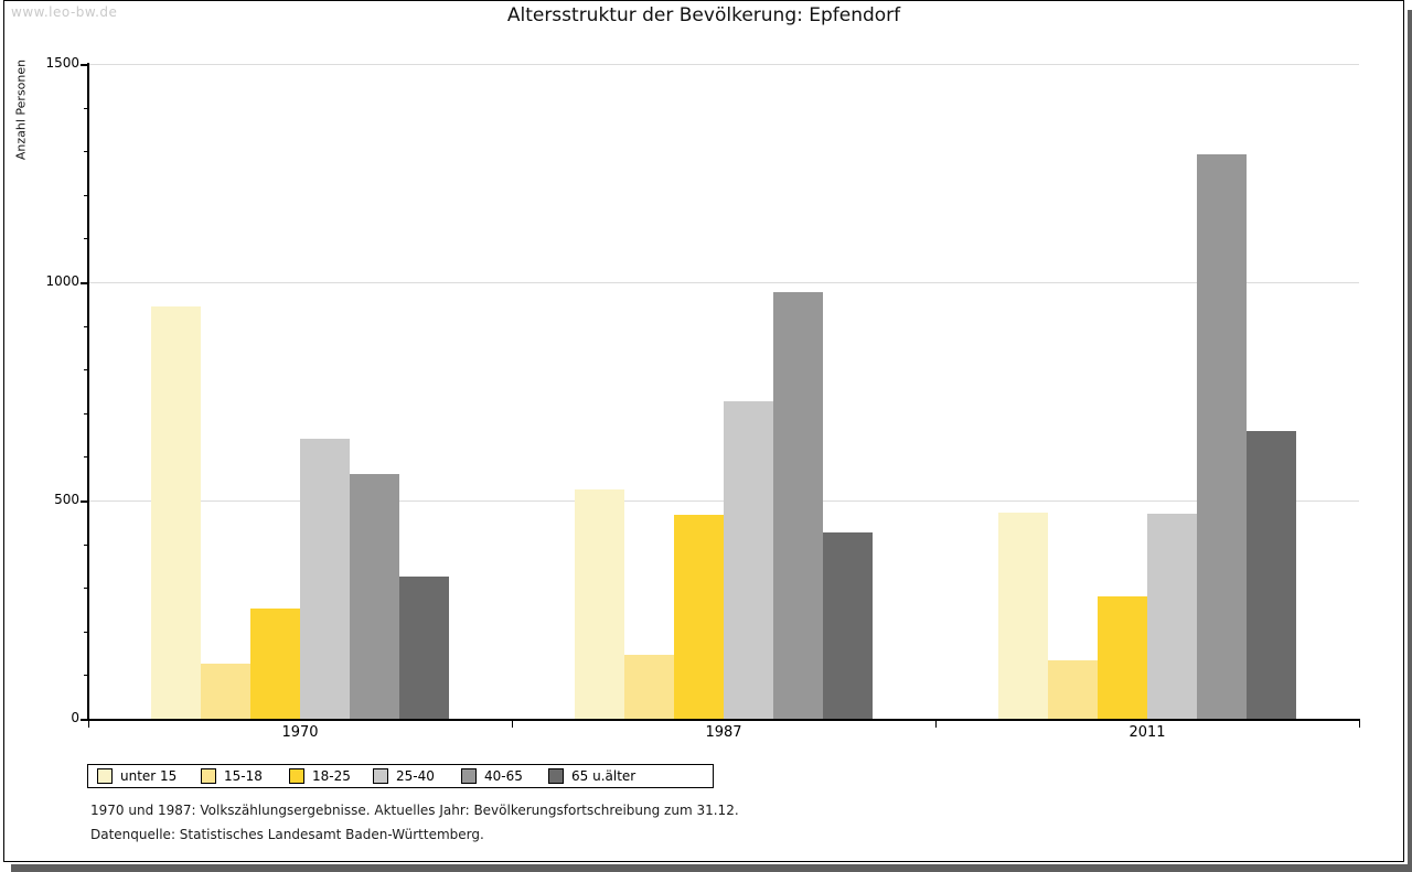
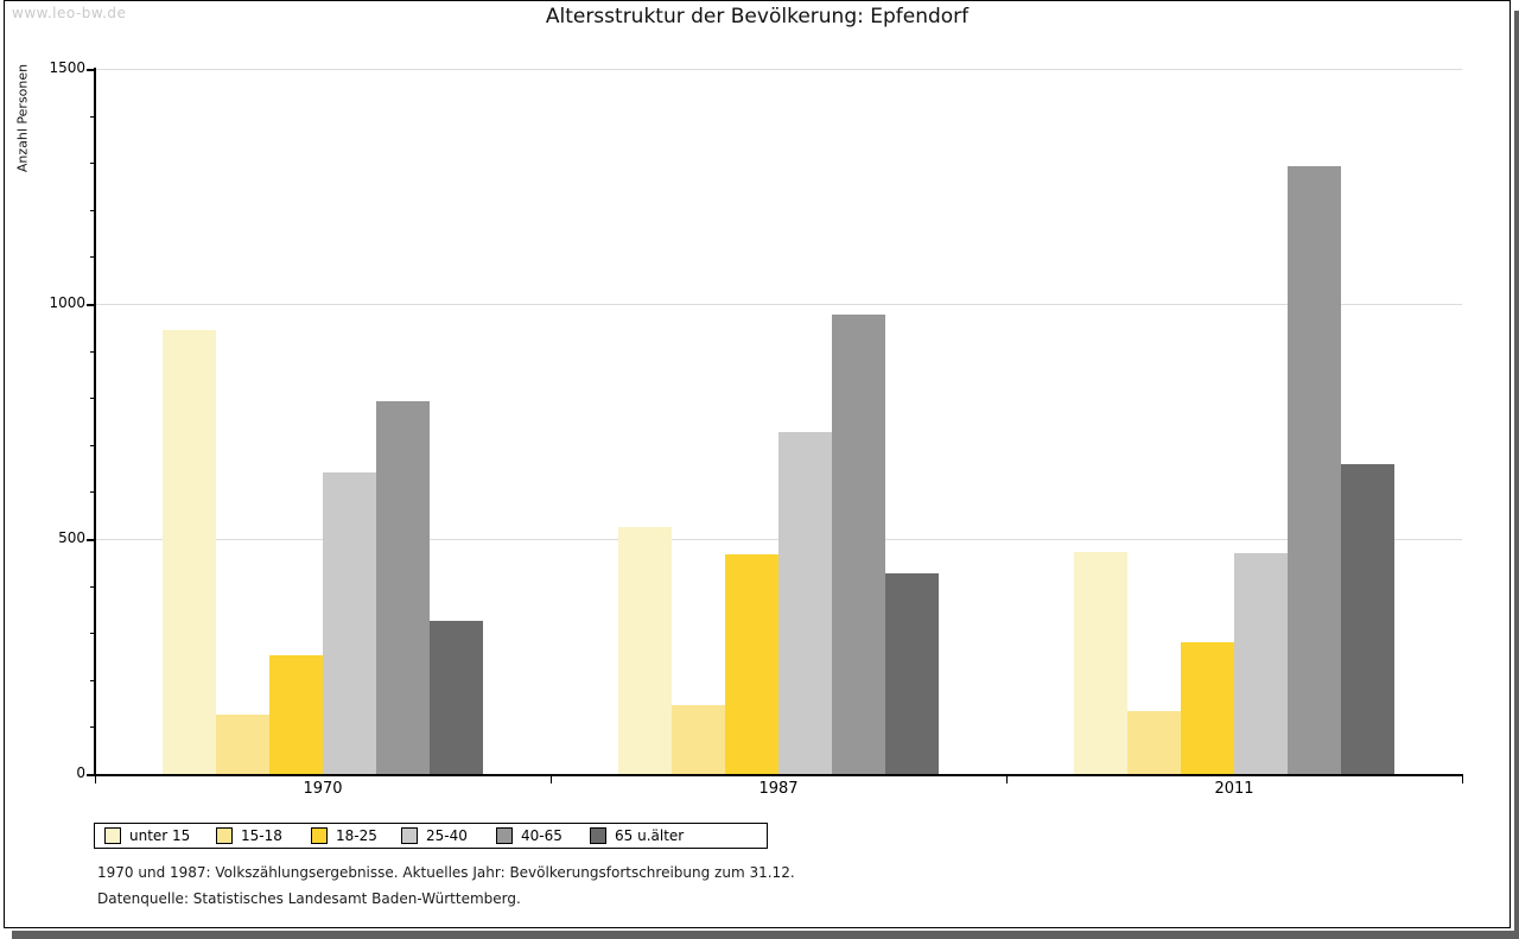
40-65/1970: 560 -> 790
